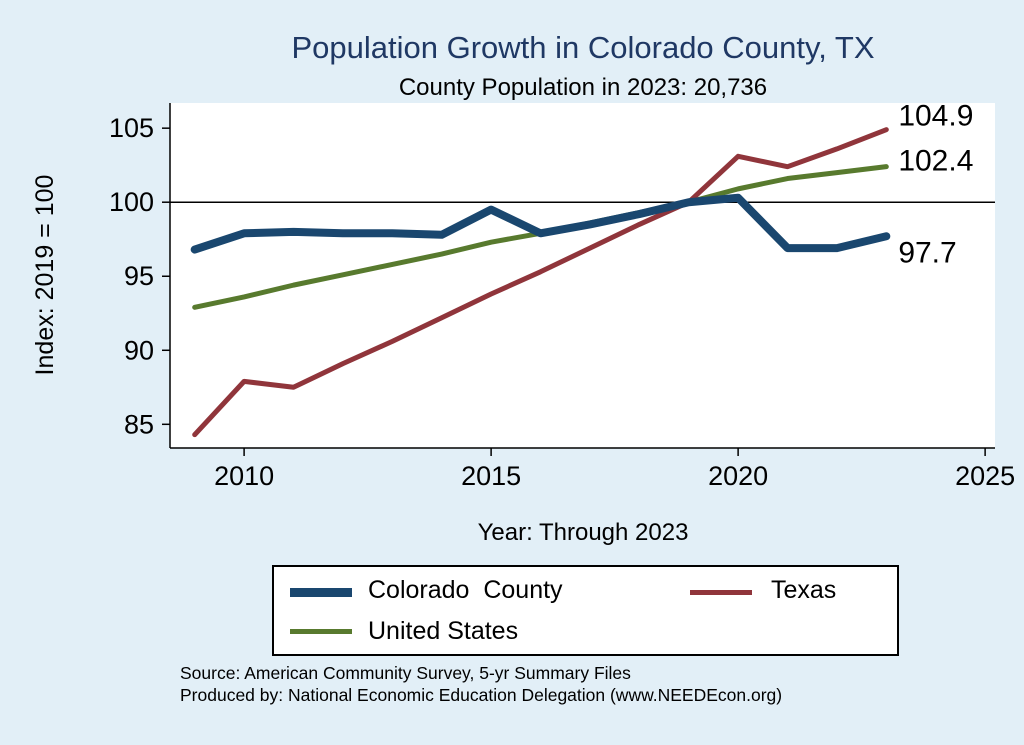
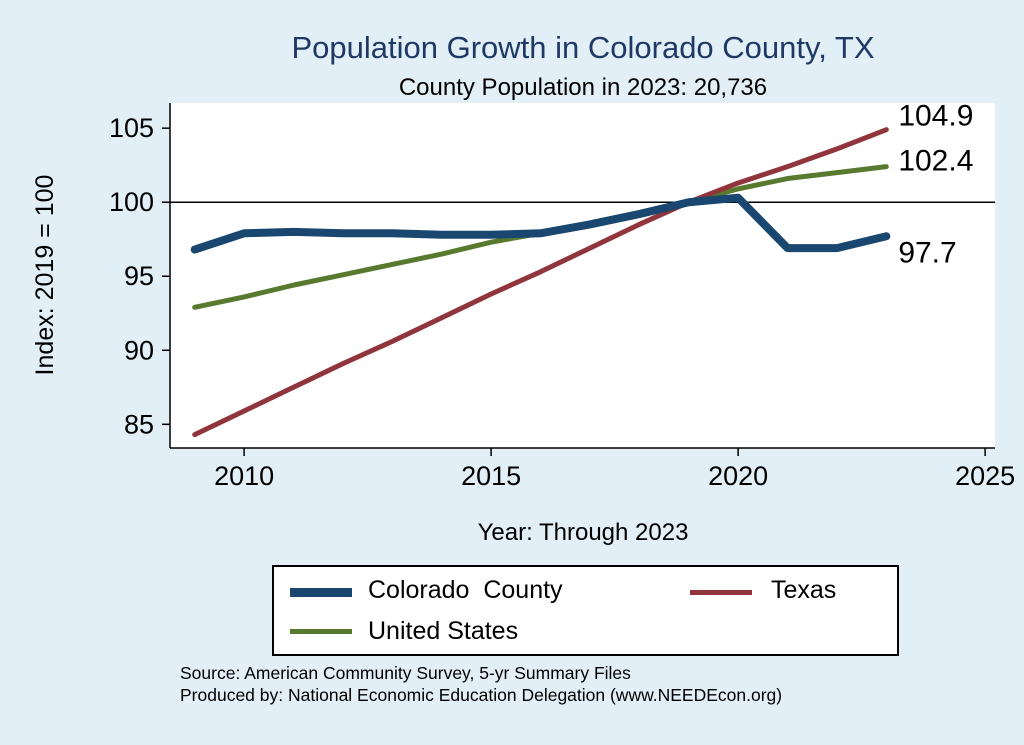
Texas/2010: 87.9 -> 85.9
Colorado County/2015: 99.5 -> 97.8
Texas/2020: 103.1 -> 101.3
